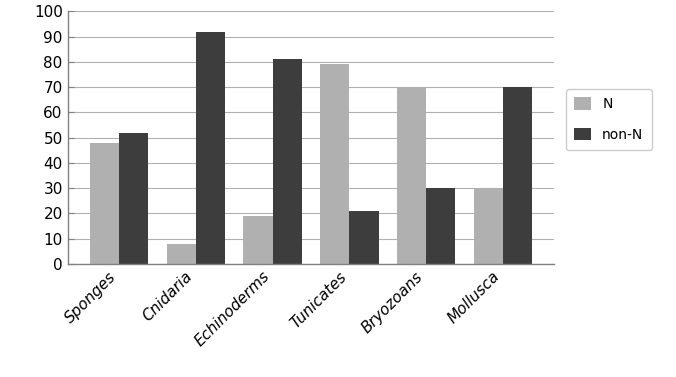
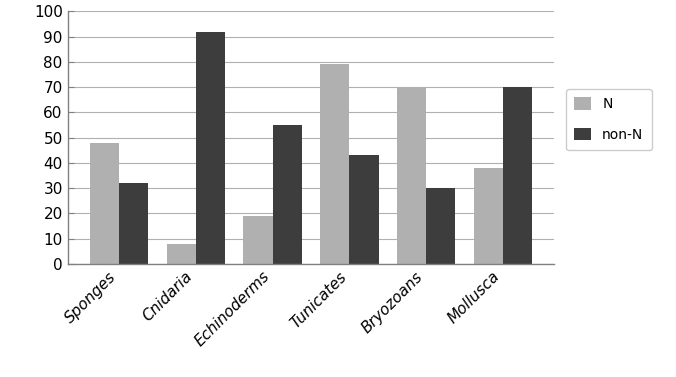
non-N/Sponges: 52 -> 32
non-N/Echinoderms: 81 -> 55
non-N/Tunicates: 21 -> 43
N/Mollusca: 30 -> 38
